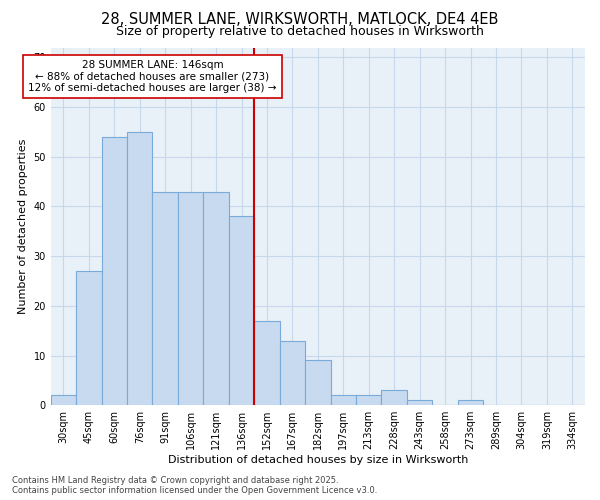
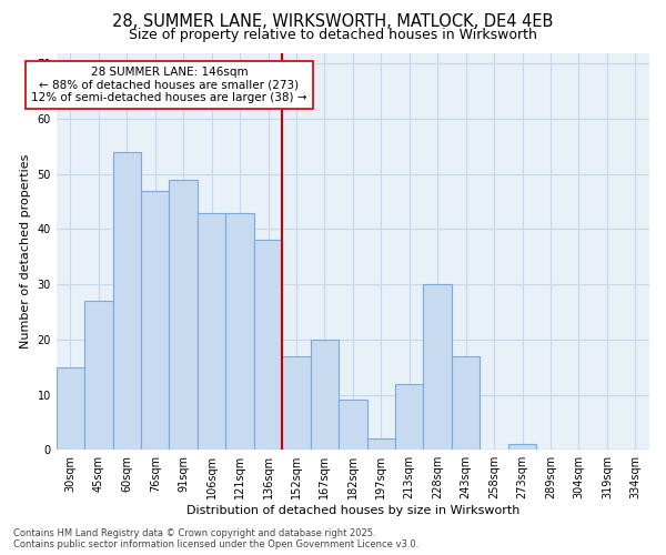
30sqm: 2 -> 15
76sqm: 55 -> 47
91sqm: 43 -> 49
167sqm: 13 -> 20
213sqm: 2 -> 12
228sqm: 3 -> 30
243sqm: 1 -> 17
